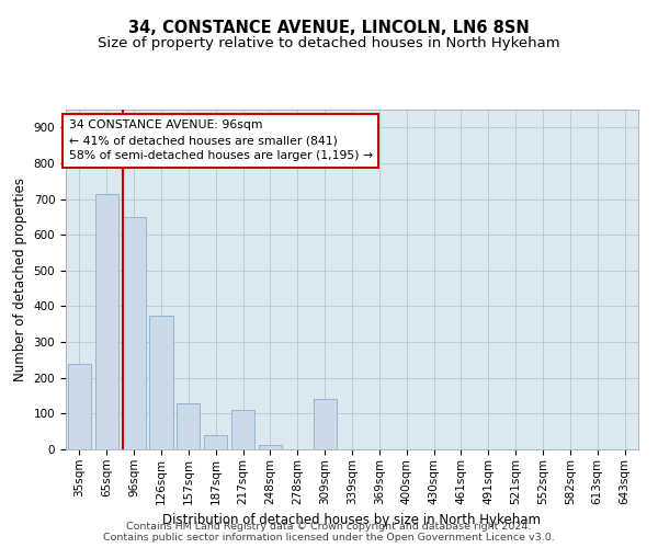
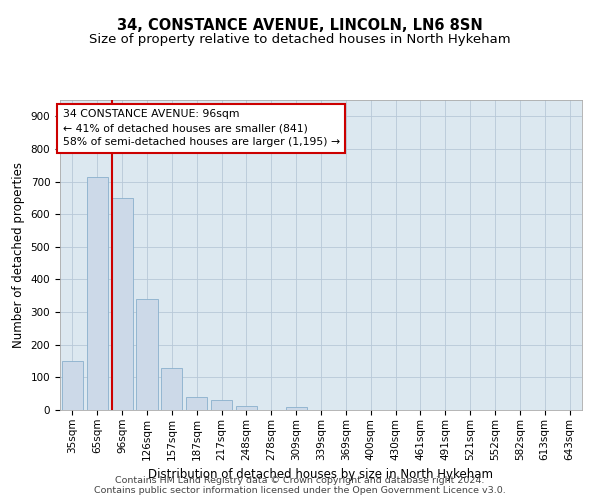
35sqm: 240 -> 150
126sqm: 375 -> 340
217sqm: 110 -> 30
309sqm: 140 -> 10
